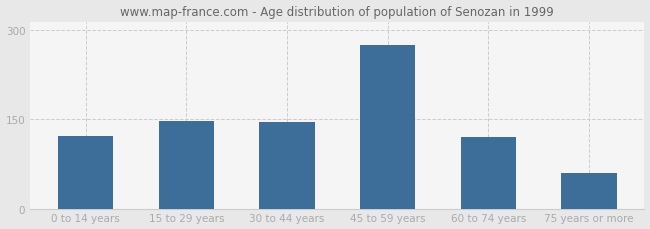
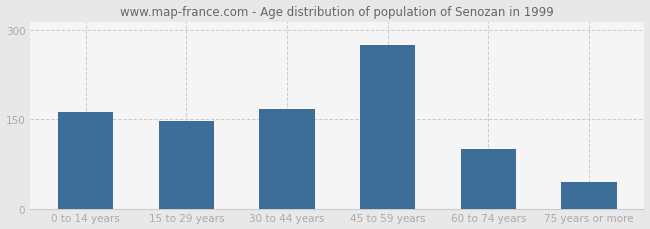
0 to 14 years: 122 -> 163
30 to 44 years: 146 -> 168
60 to 74 years: 120 -> 100
75 years or more: 60 -> 45
